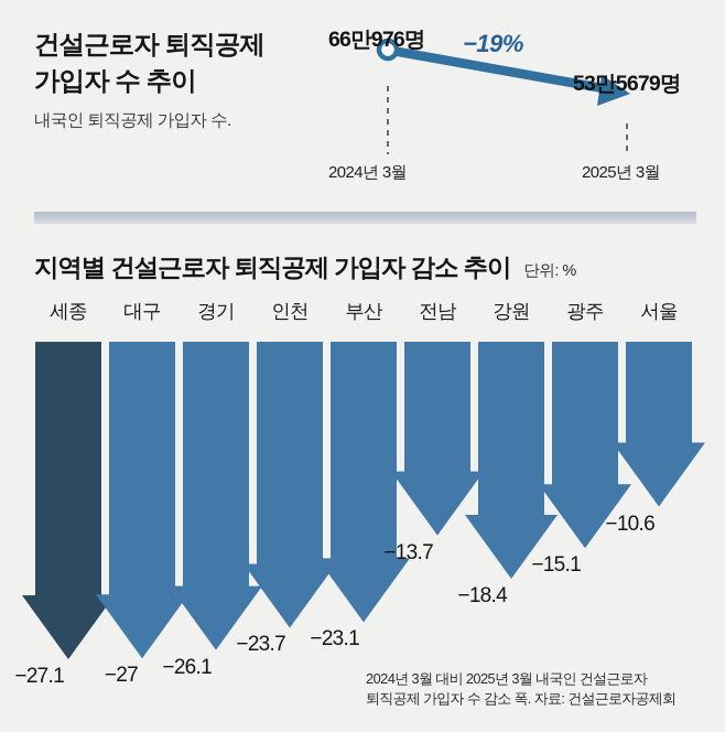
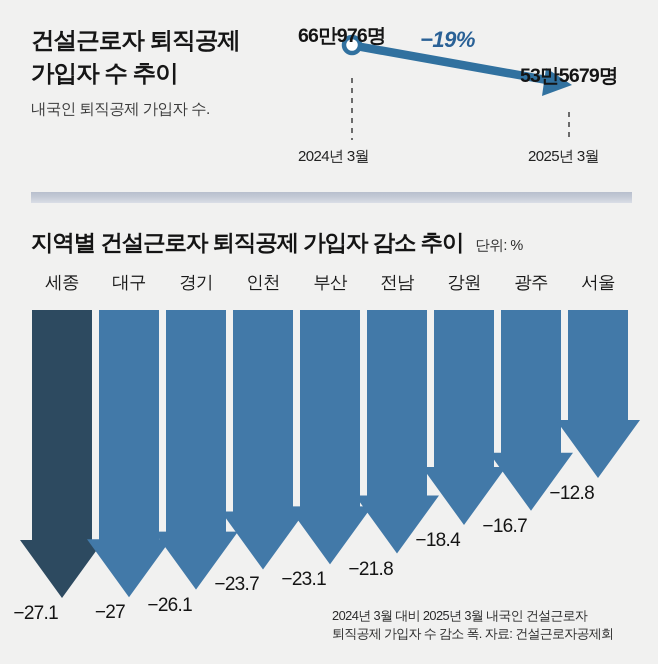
전남: −13.7 -> −21.8
광주: −15.1 -> −16.7
서울: −10.6 -> −12.8
